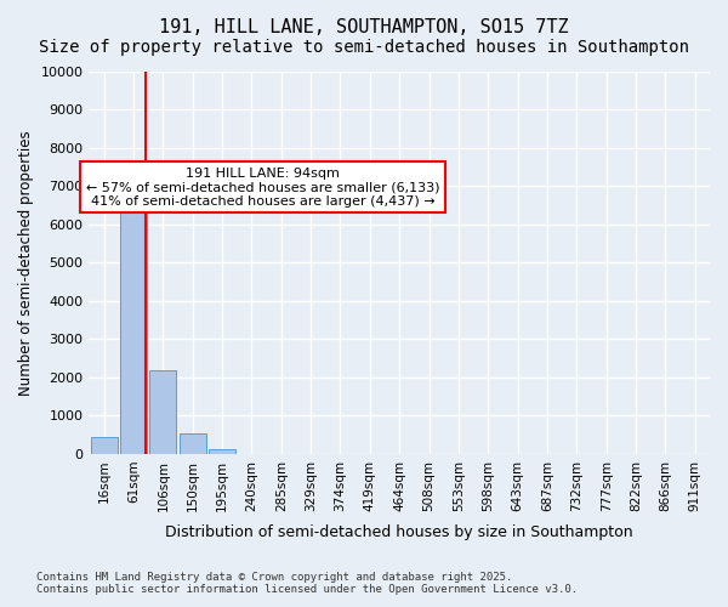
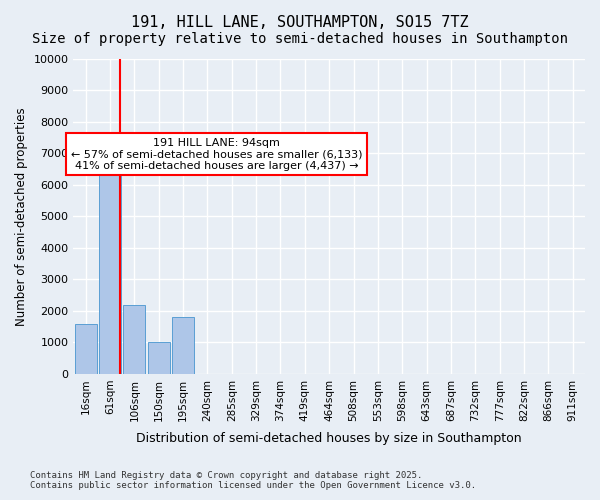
16sqm: 430 -> 1600
150sqm: 540 -> 1000
195sqm: 120 -> 1800
